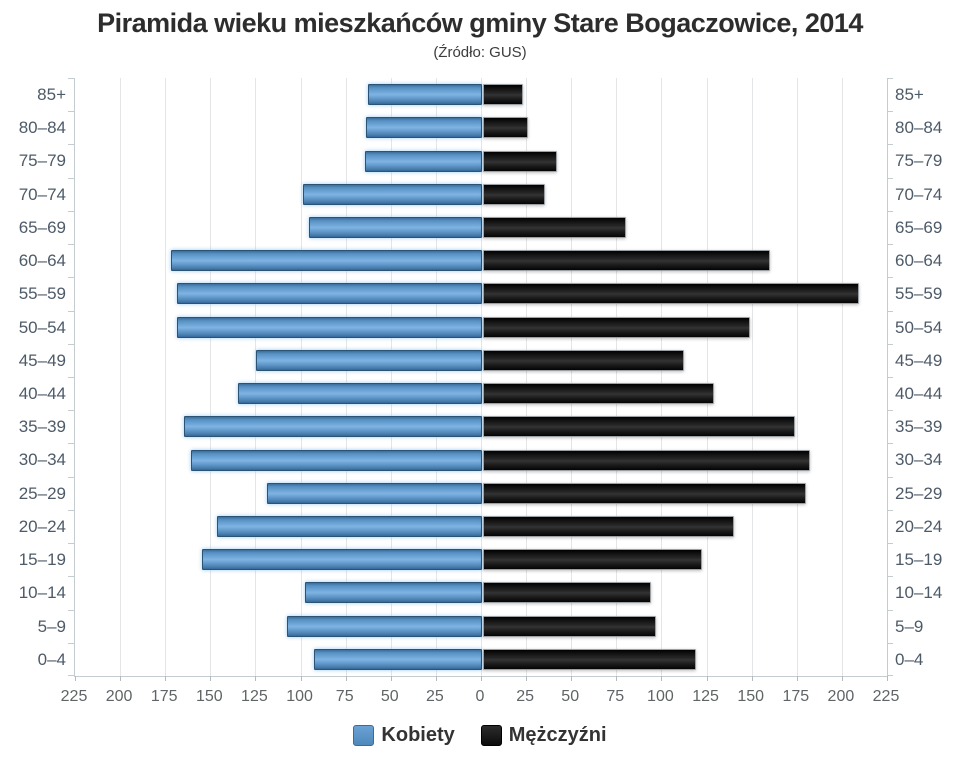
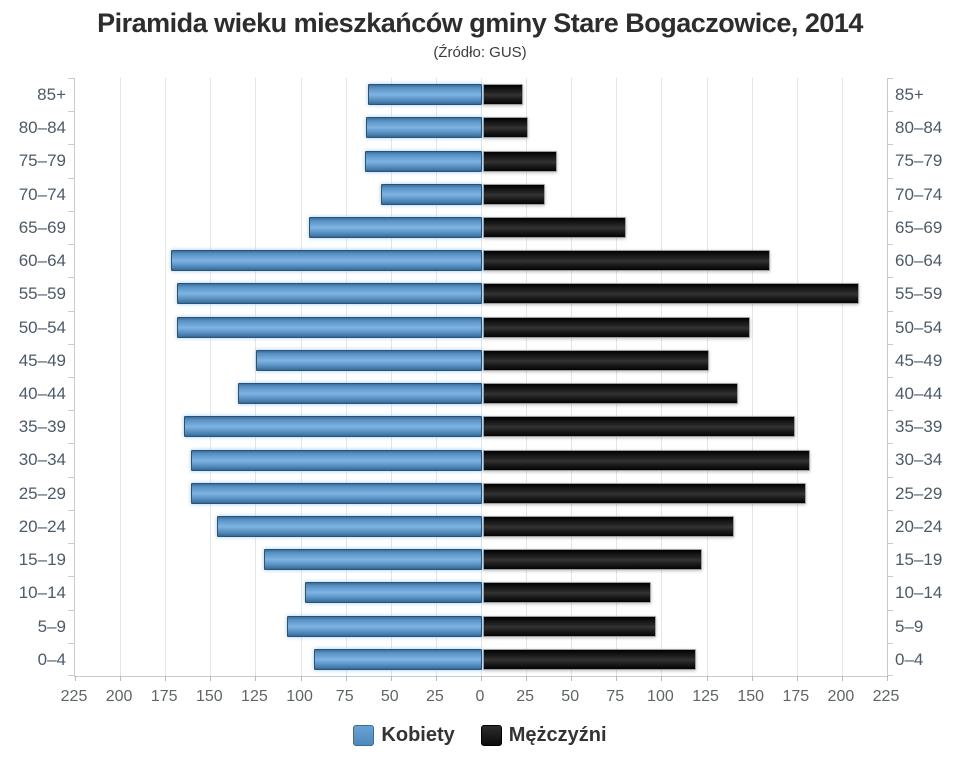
Kobiety/70–74: 98 -> 55
Mężczyźni/45–49: 110 -> 124
Mężczyźni/40–44: 127 -> 140
Kobiety/25–29: 118 -> 160
Kobiety/15–19: 154 -> 120
